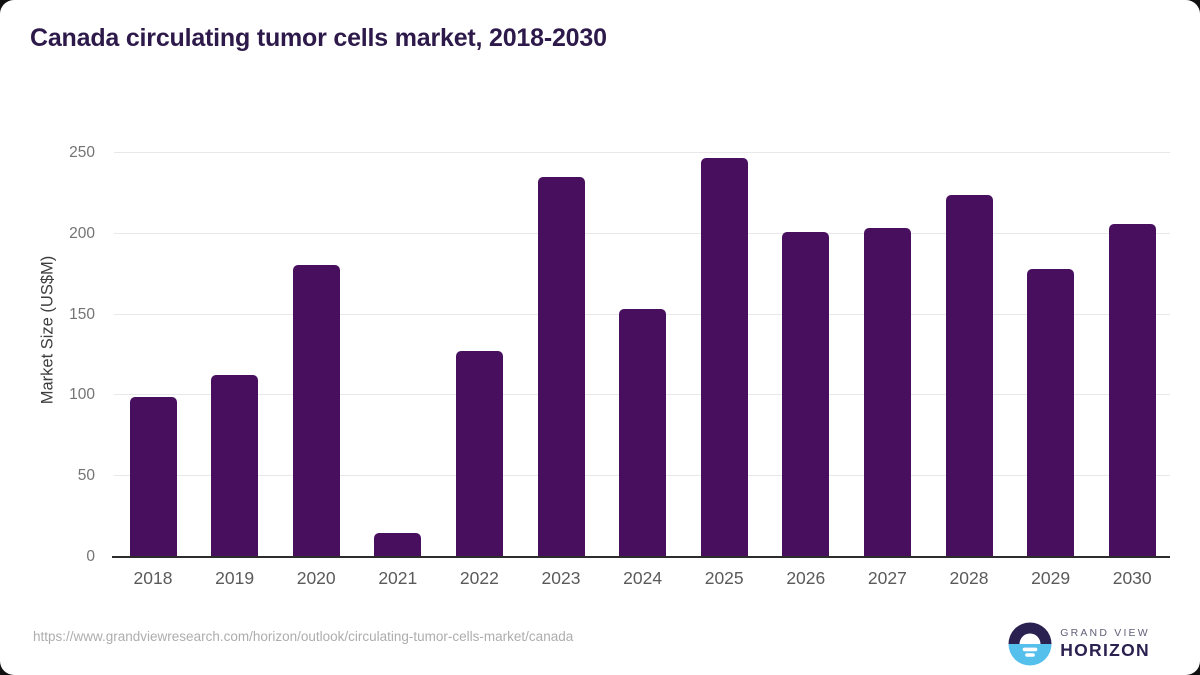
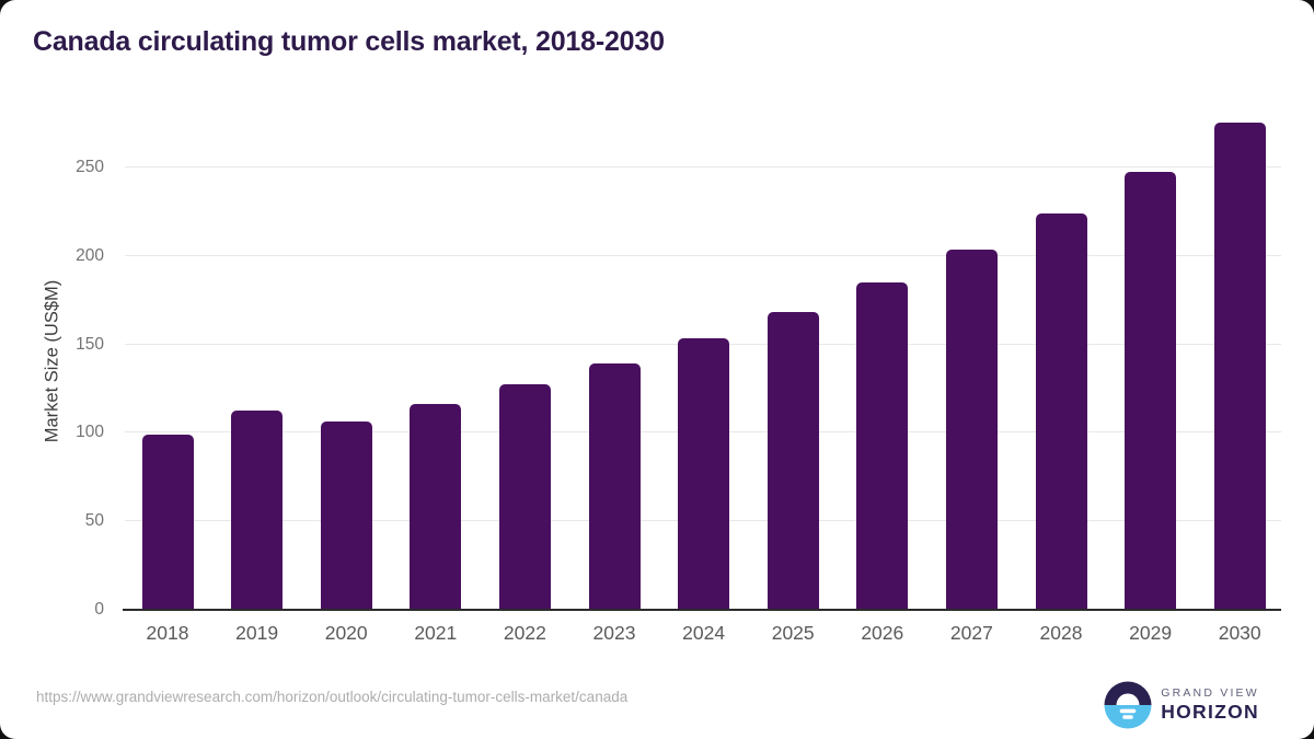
2020: 181 -> 106
2021: 15 -> 116
2023: 235 -> 139
2025: 247 -> 168
2026: 201 -> 185
2029: 178 -> 247
2030: 206 -> 275
